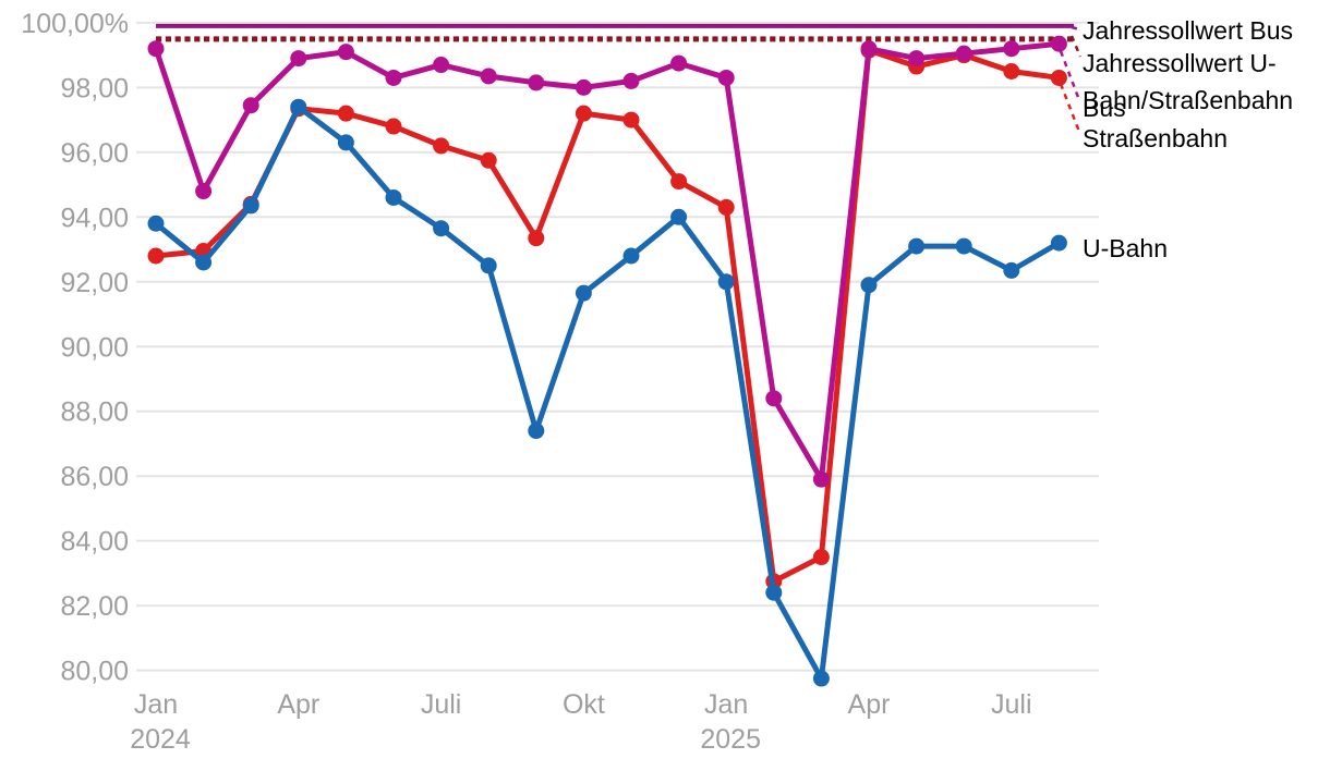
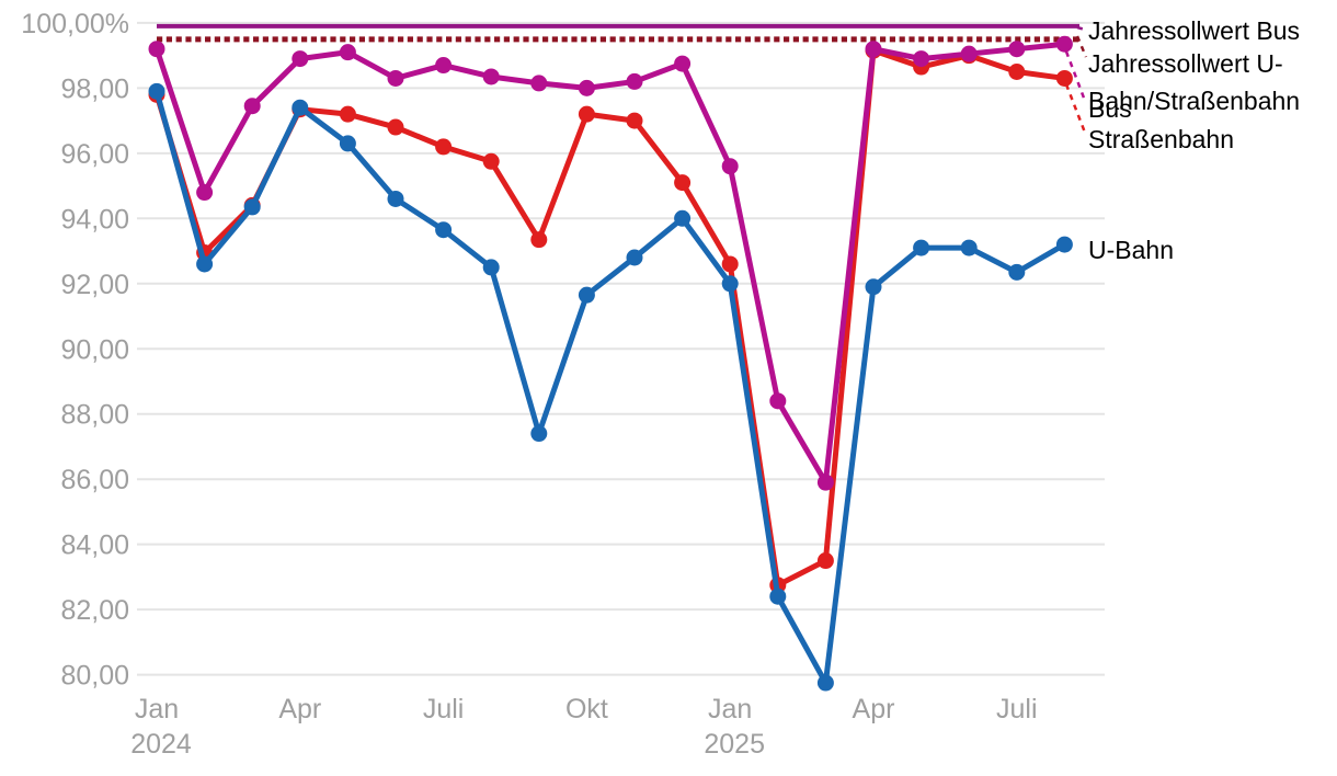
Straßenbahn/Jan 2024: 92,8% -> 97,8%
U-Bahn/Jan 2024: 93,8% -> 97,9%
Straßenbahn/Jan 2025: 94,3% -> 92,6%
Bus/Jan 2025: 98,3% -> 95,6%
